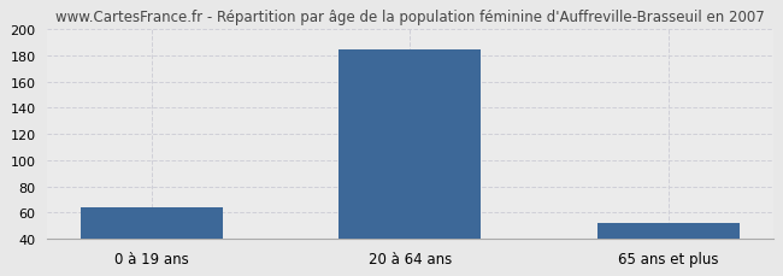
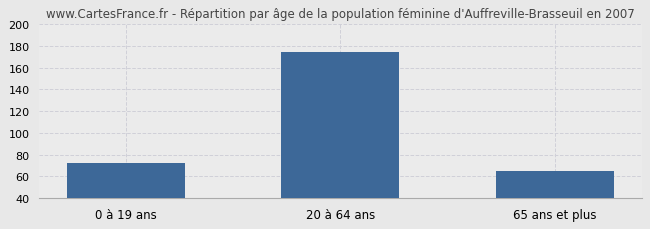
0 à 19 ans: 64 -> 72
20 à 64 ans: 185 -> 174
65 ans et plus: 52 -> 65
